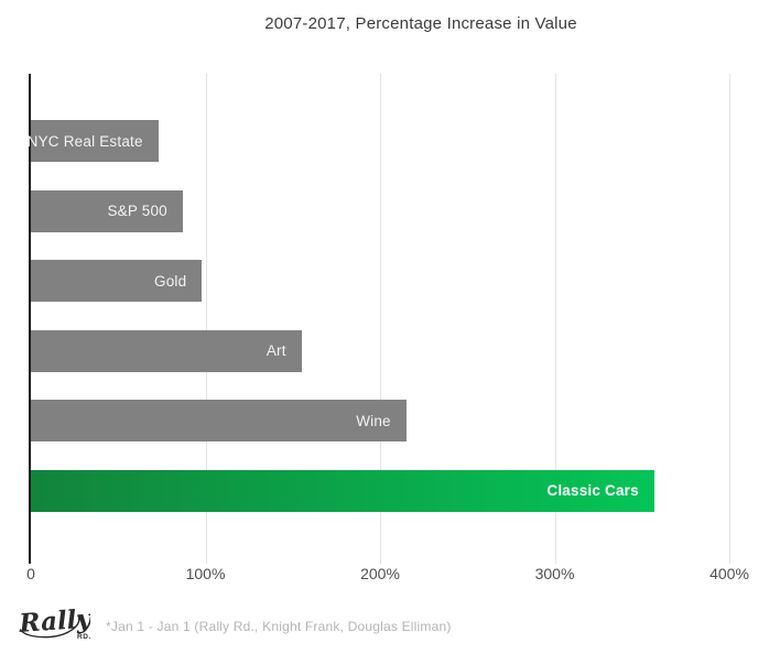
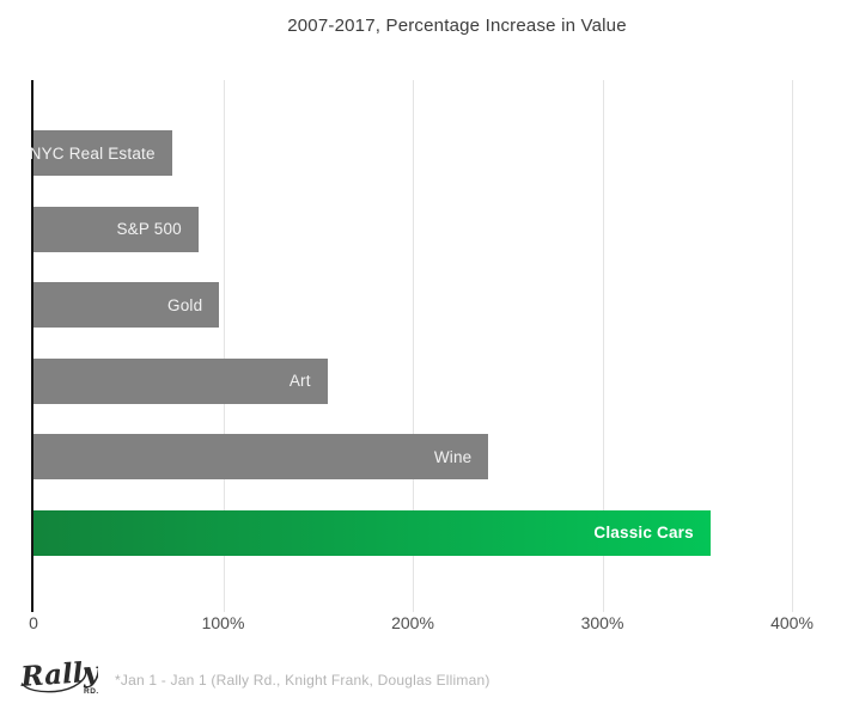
Wine: 215% -> 240%
